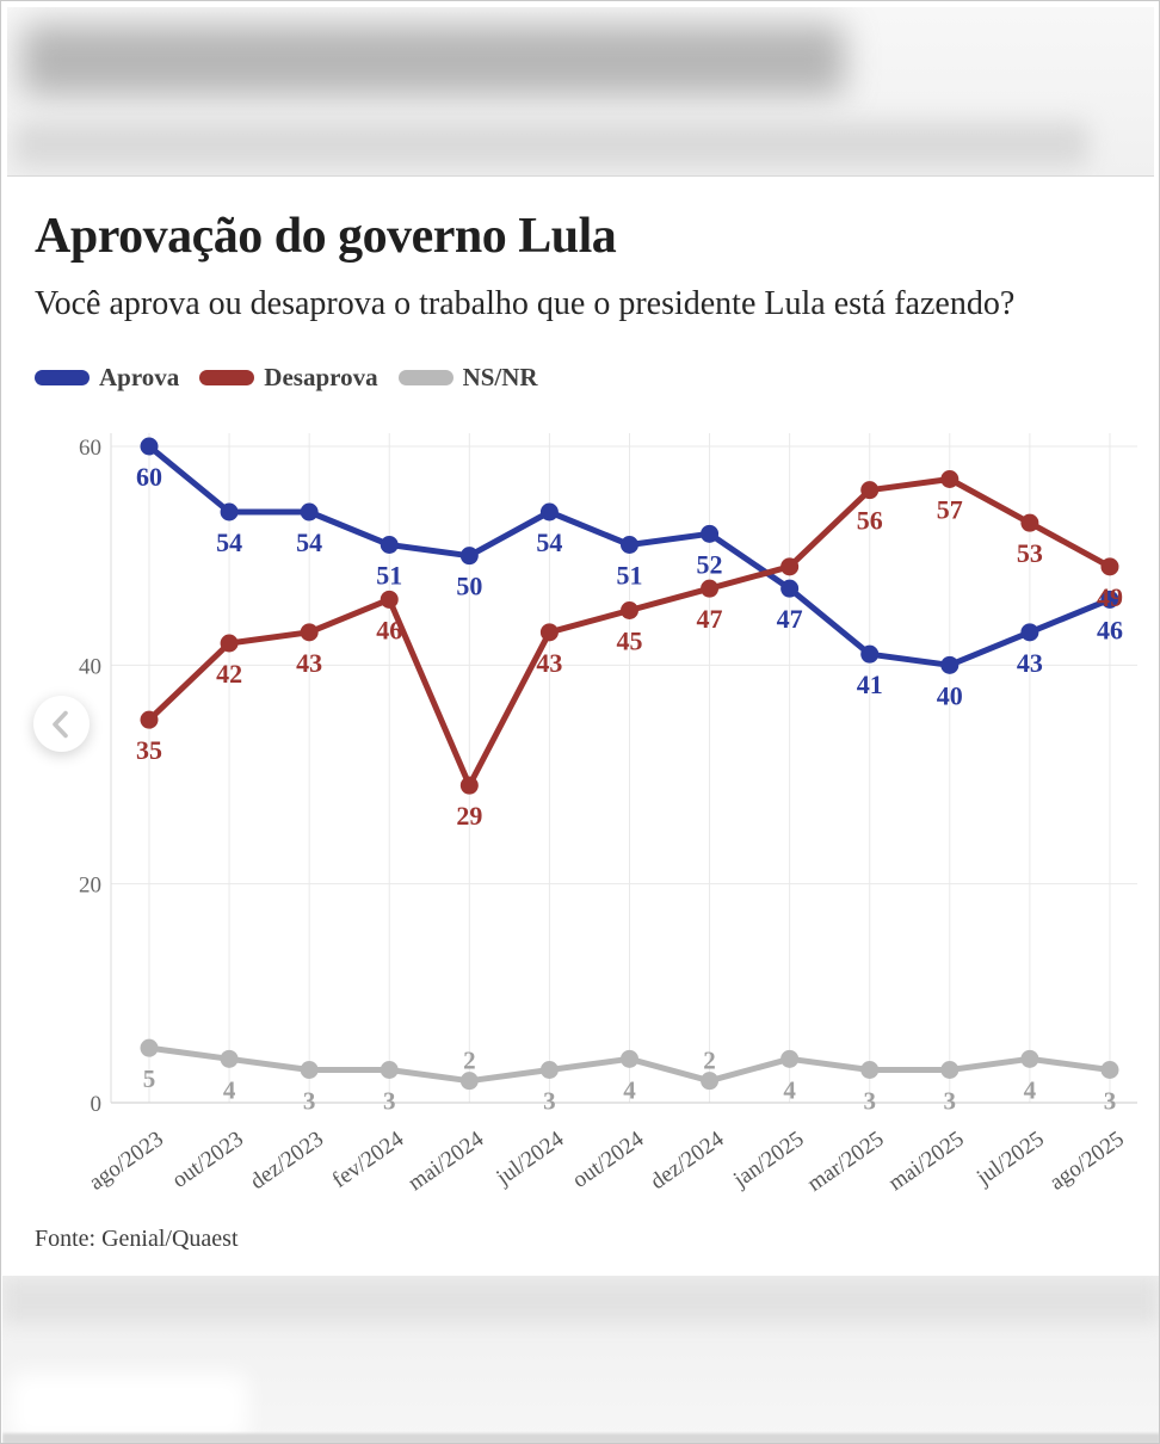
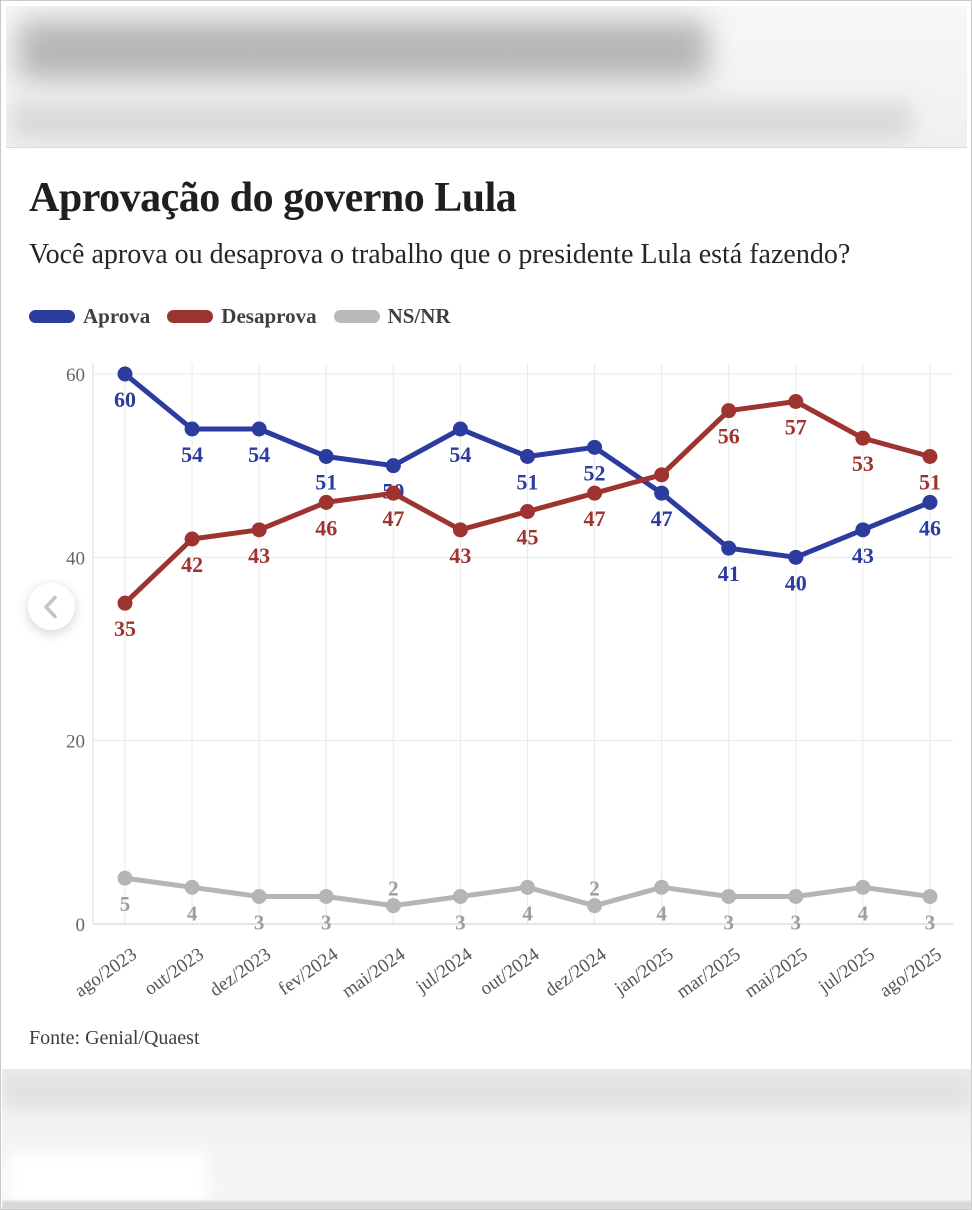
Desaprova/mai/2024: 29 -> 47
Desaprova/ago/2025: 49 -> 51
